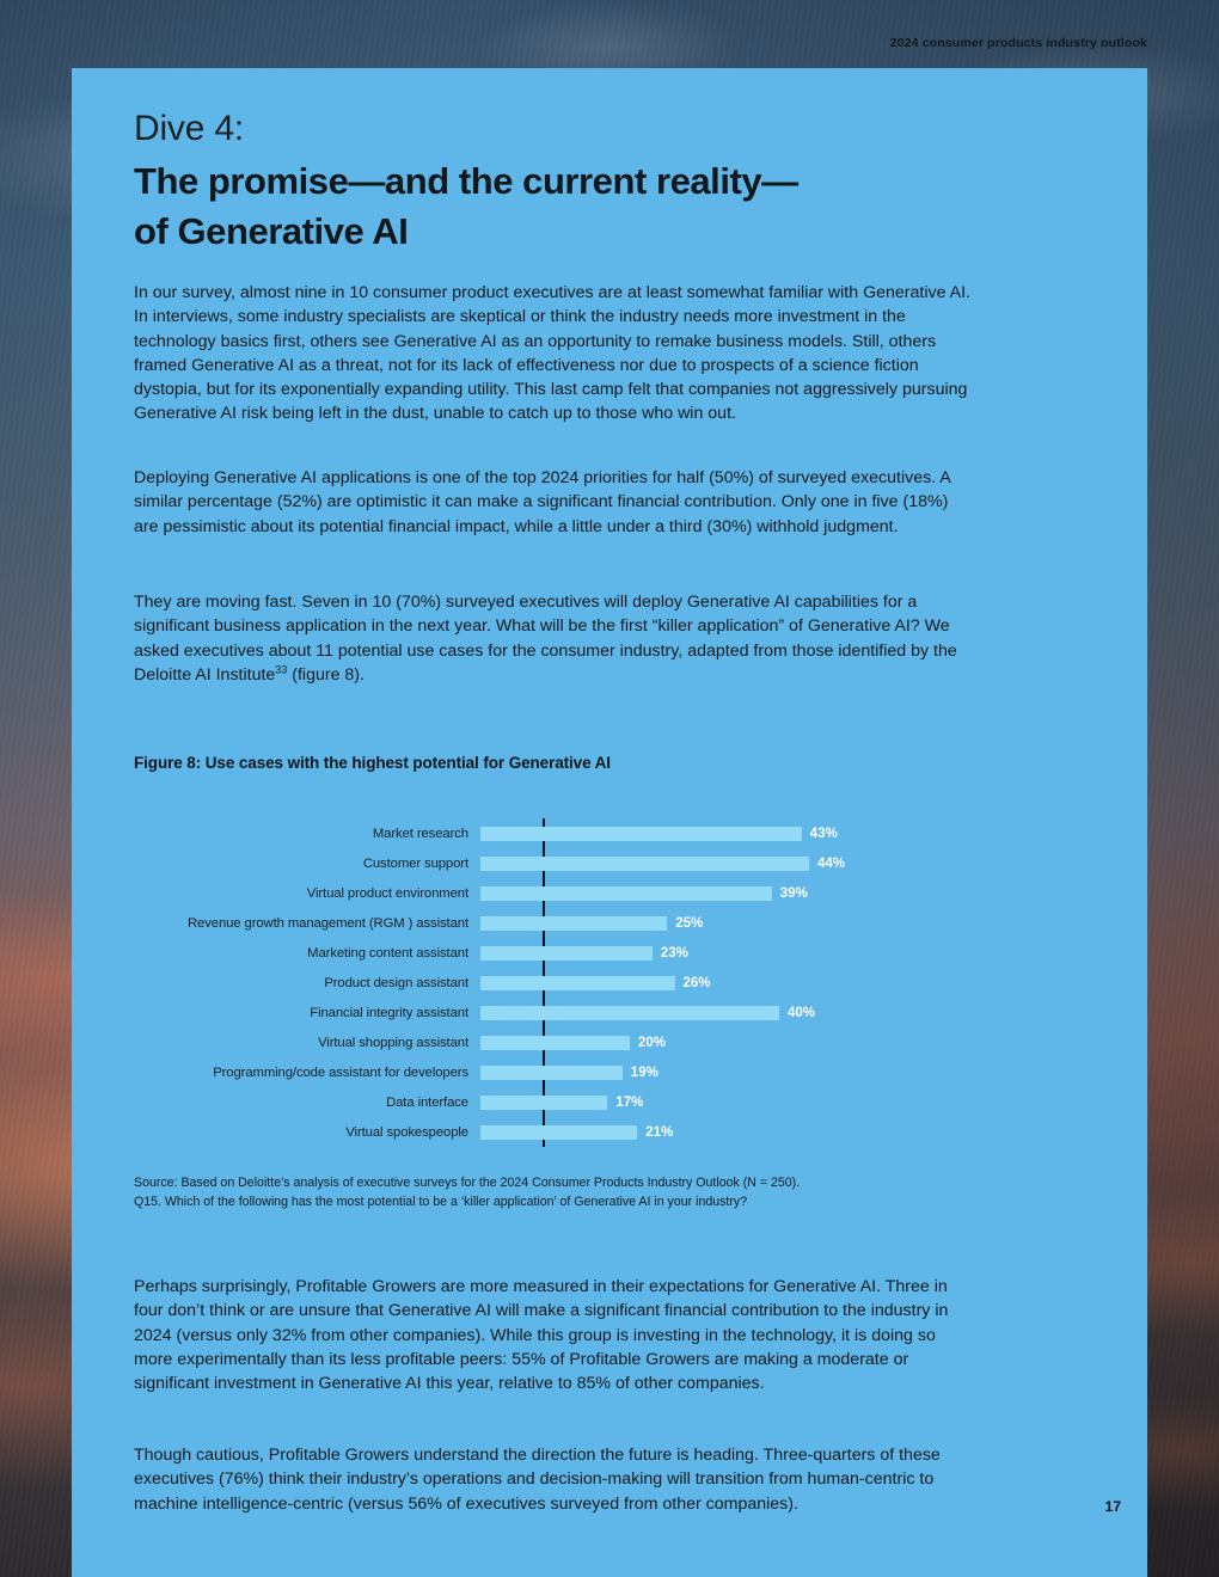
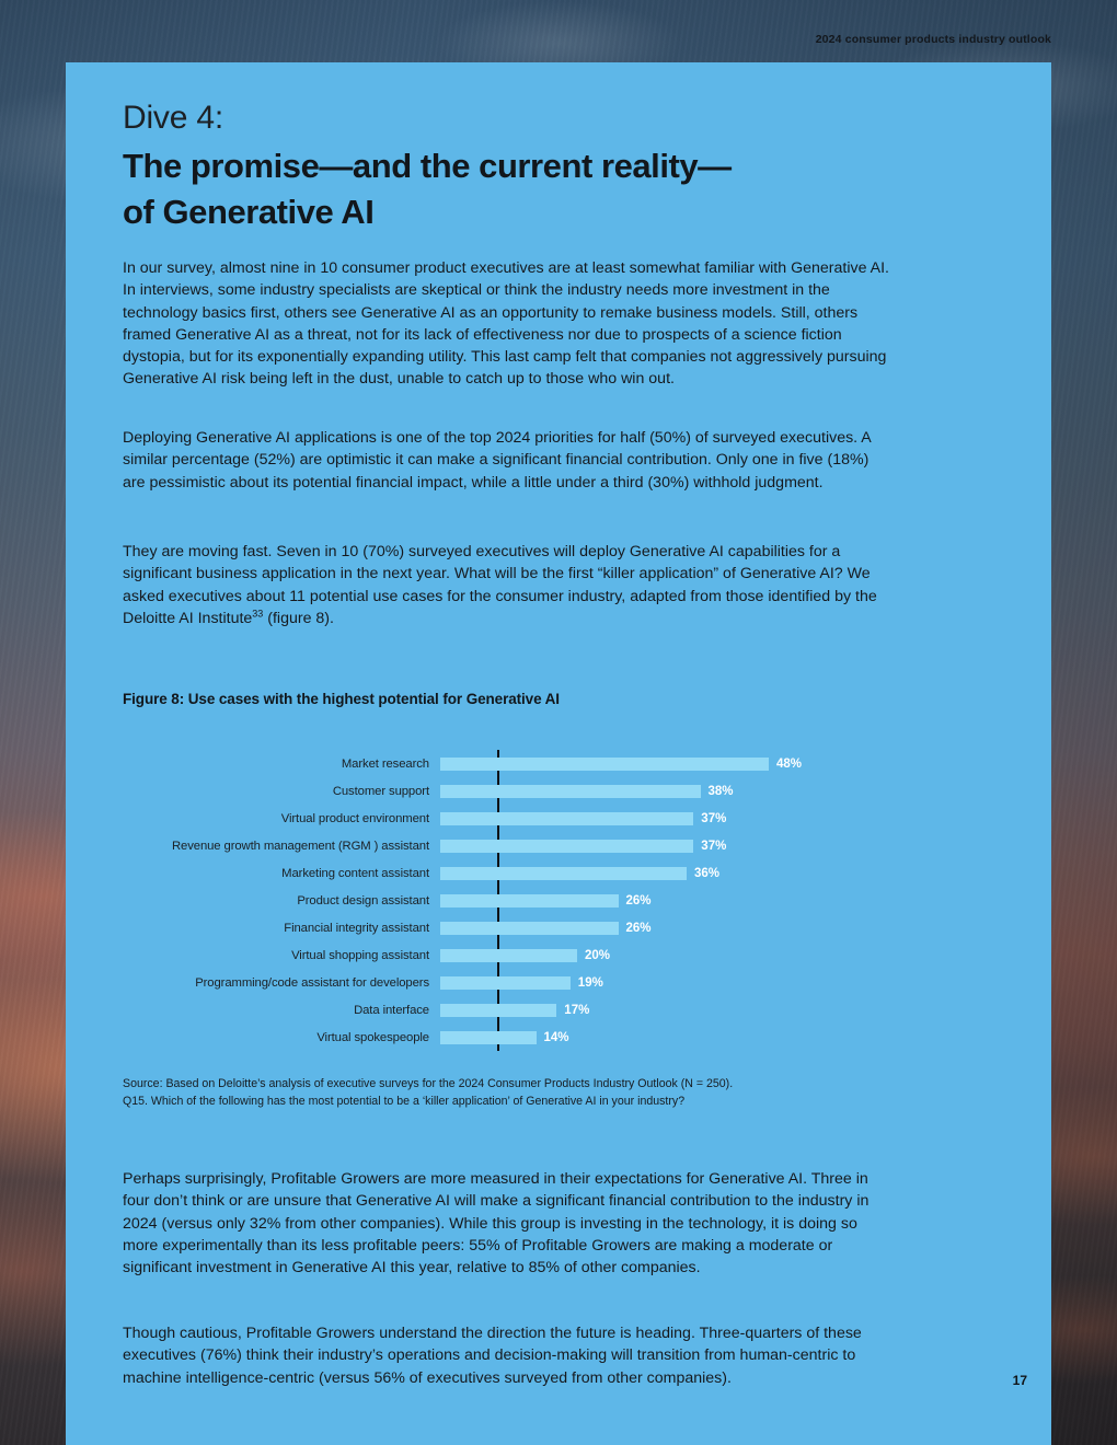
Market research: 43% -> 48%
Customer support: 44% -> 38%
Virtual product environment: 39% -> 37%
Revenue growth management (RGM ) assistant: 25% -> 37%
Marketing content assistant: 23% -> 36%
Financial integrity assistant: 40% -> 26%
Virtual spokespeople: 21% -> 14%
